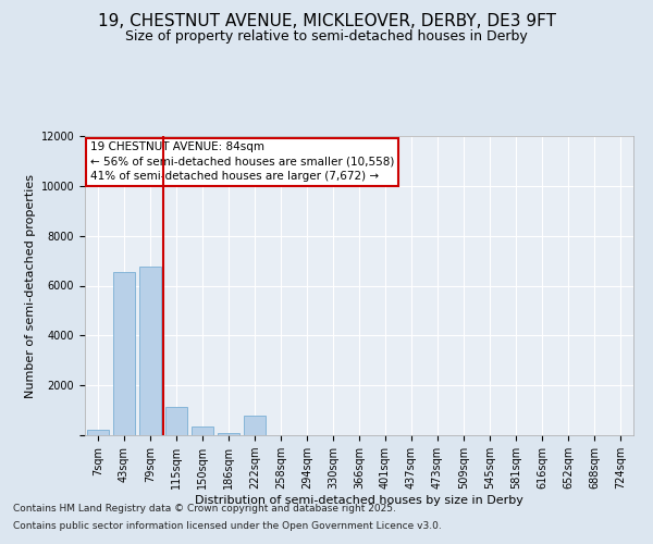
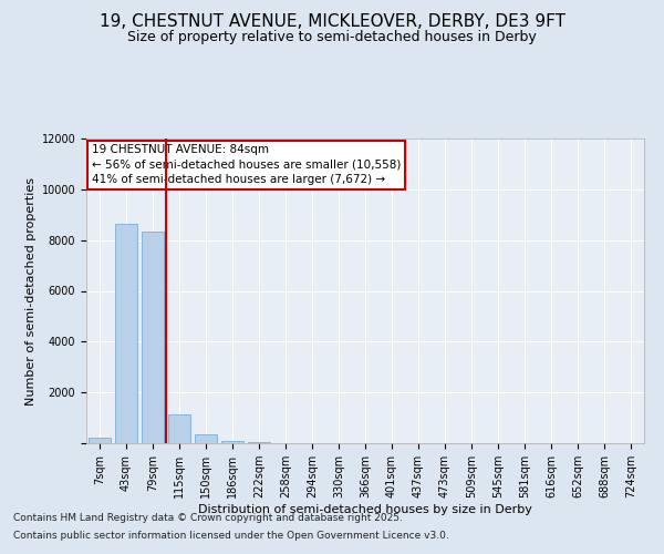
43sqm: 6550 -> 8650
79sqm: 6750 -> 8350
222sqm: 800 -> 50
